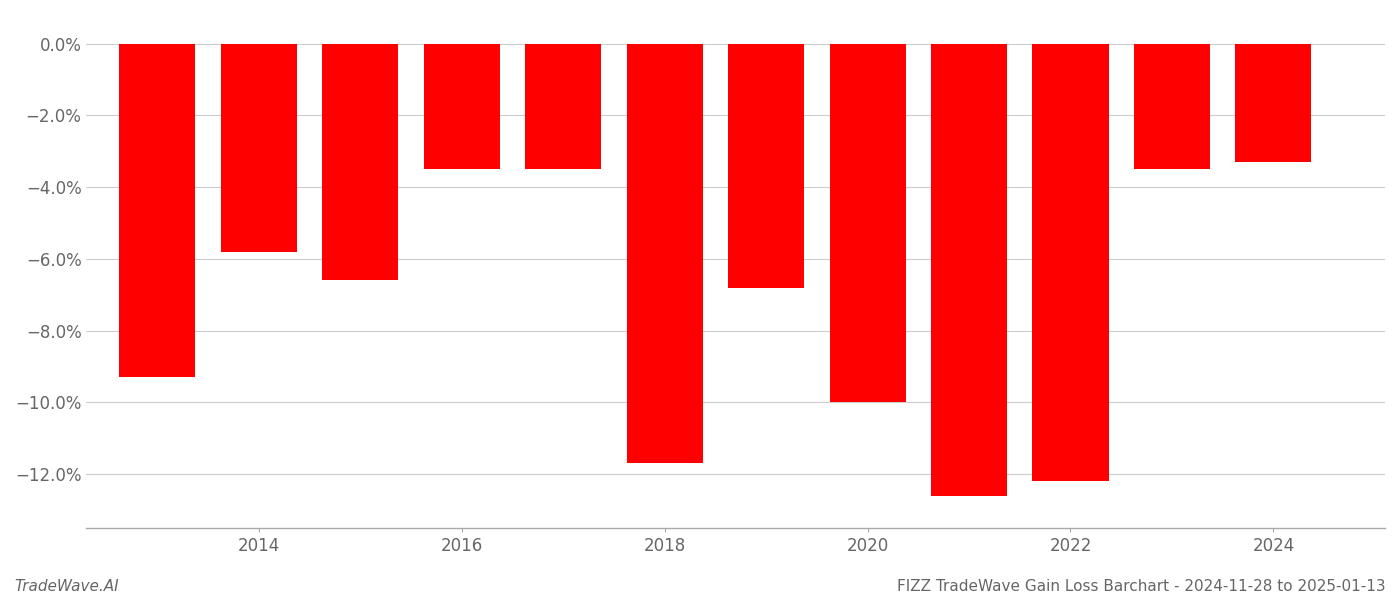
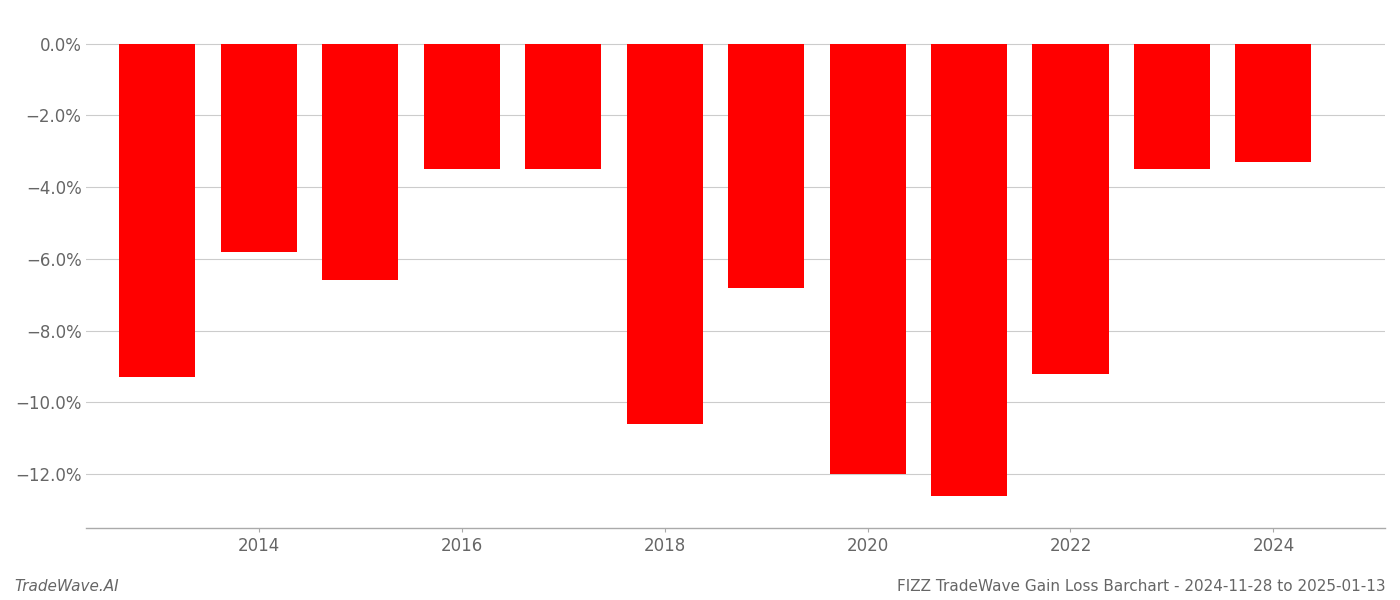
2018: -11.7% -> -10.6%
2020: -10.0% -> -12.0%
2022: -12.2% -> -9.2%
